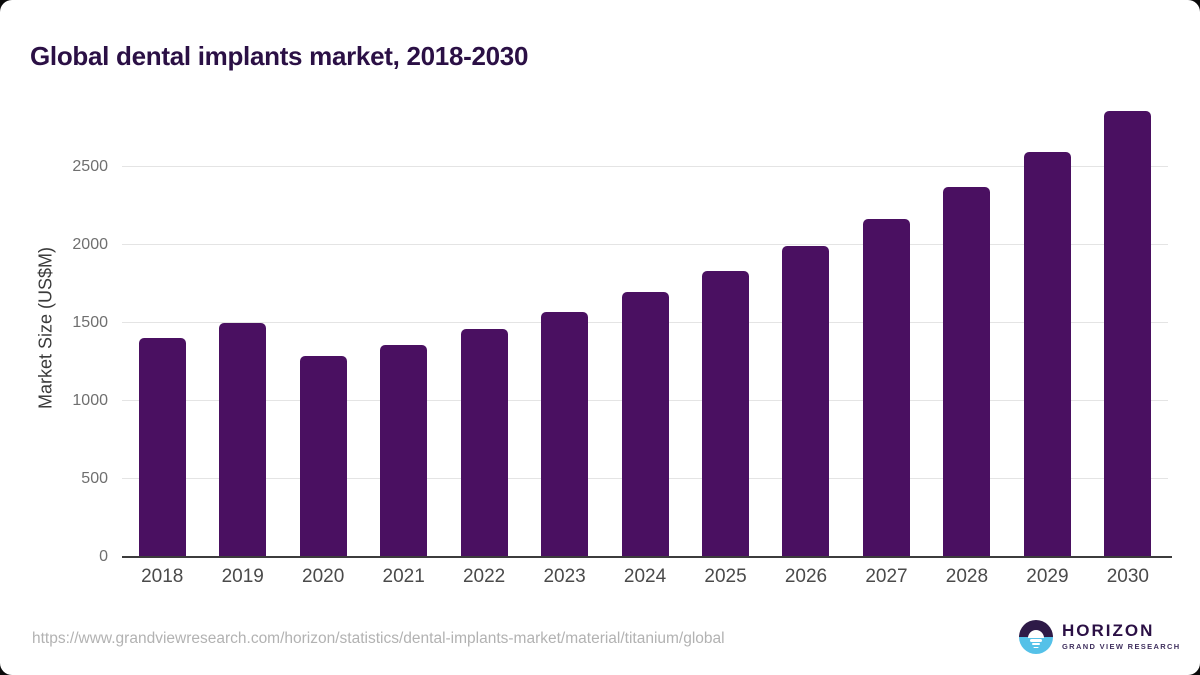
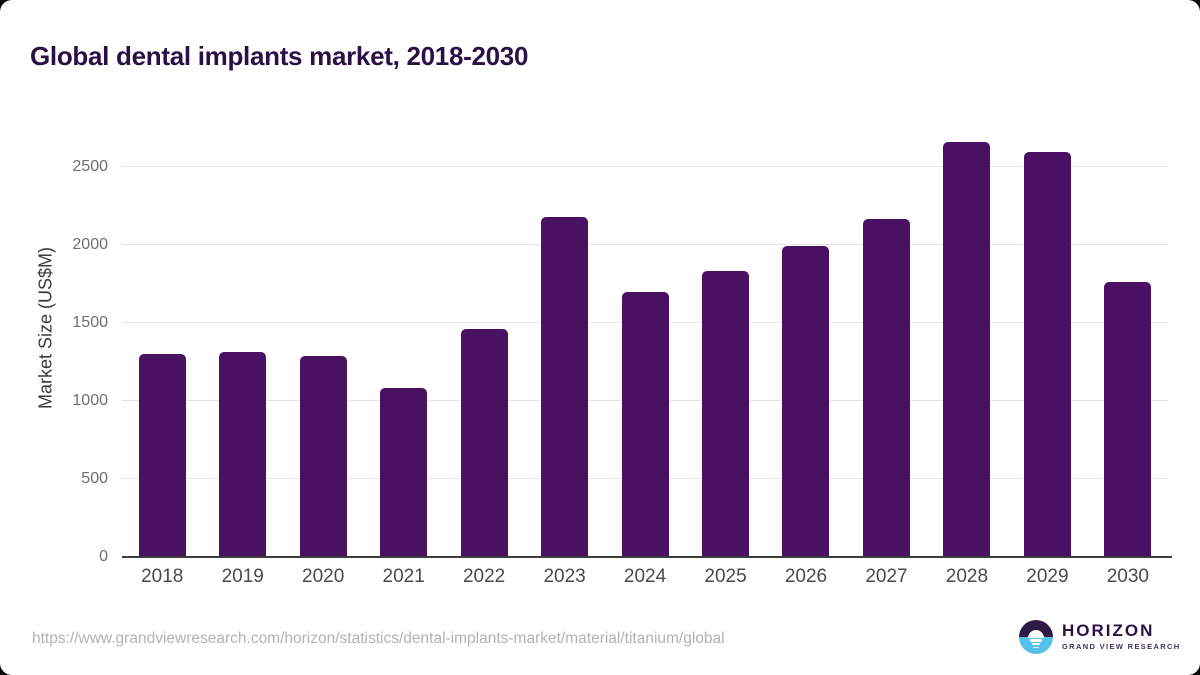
2018: 1400 -> 1300
2019: 1500 -> 1310
2021: 1360 -> 1080
2023: 1570 -> 2180
2028: 2370 -> 2660
2030: 2860 -> 1760
